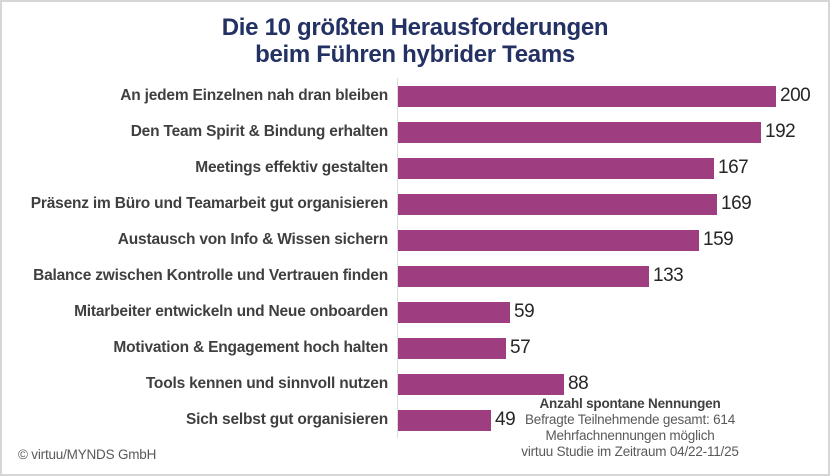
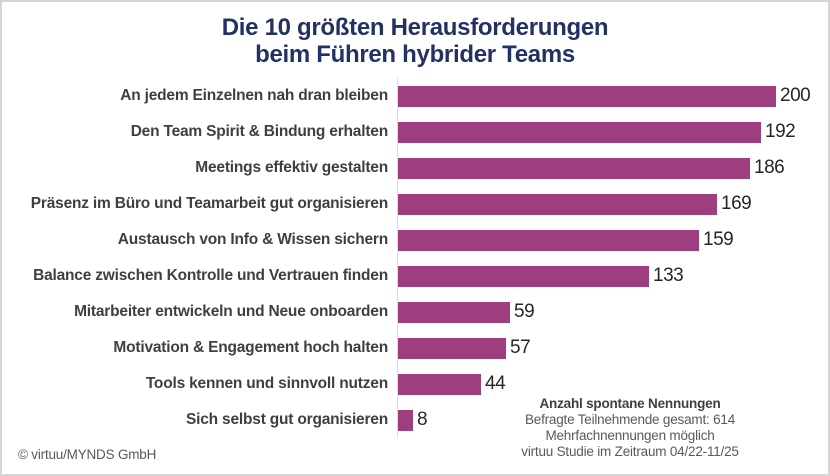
Meetings effektiv gestalten: 167 -> 186
Tools kennen und sinnvoll nutzen: 88 -> 44
Sich selbst gut organisieren: 49 -> 8
